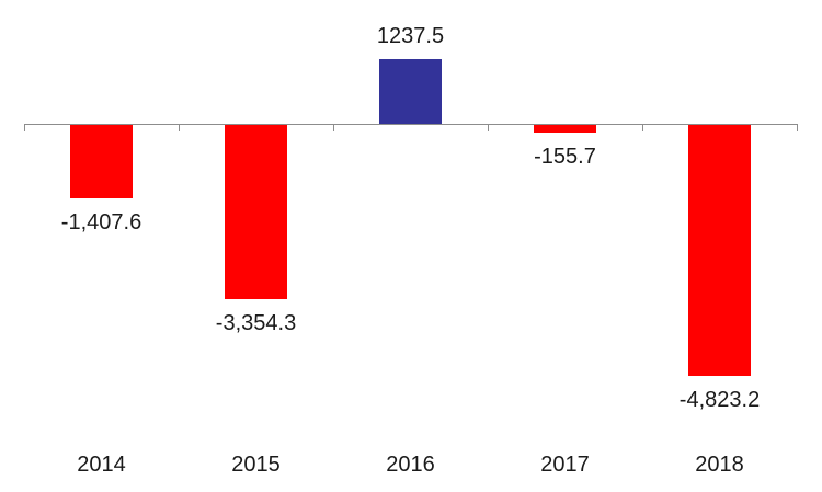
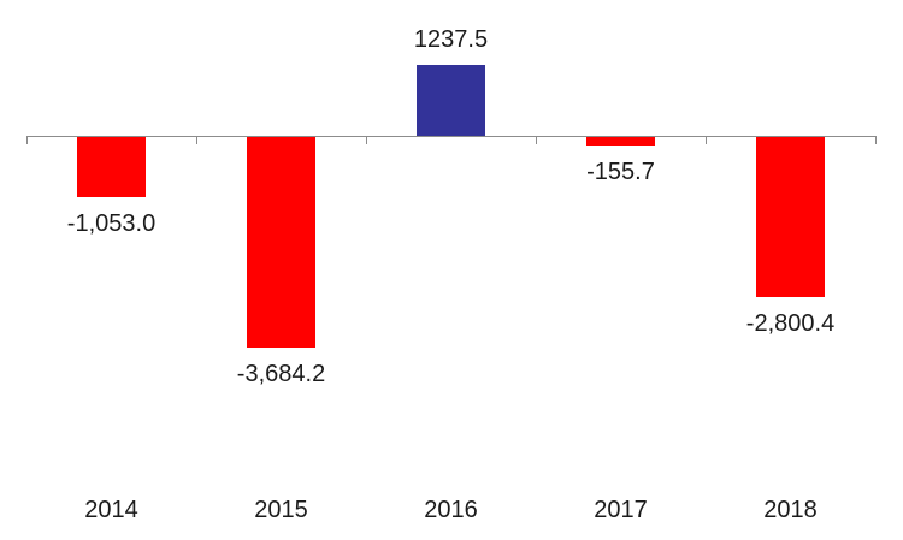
2014: -1,407.6 -> -1,053.0
2015: -3,354.3 -> -3,684.2
2018: -4,823.2 -> -2,800.4
